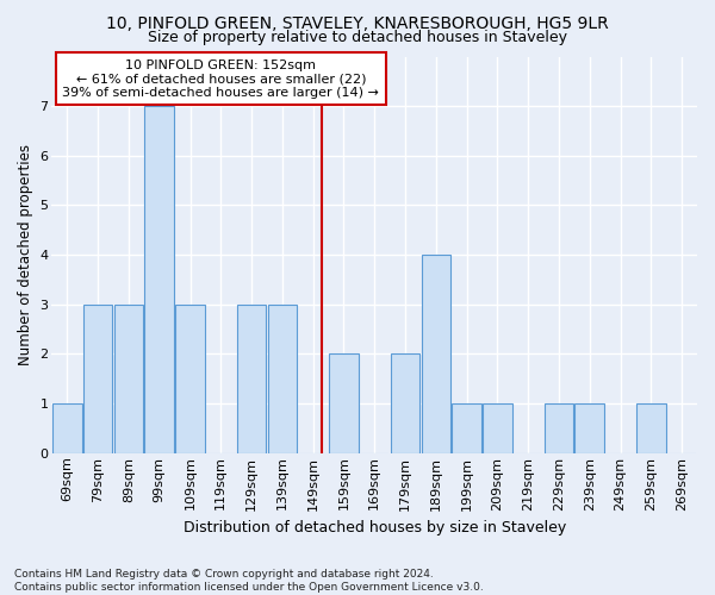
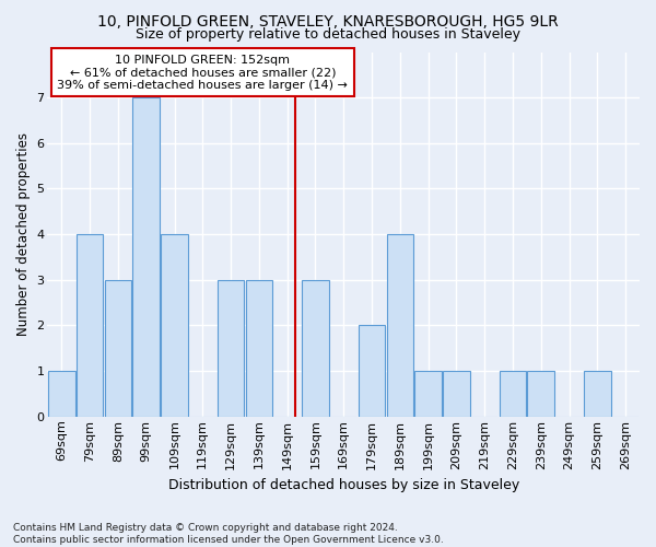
79sqm: 3 -> 4
109sqm: 3 -> 4
159sqm: 2 -> 3
